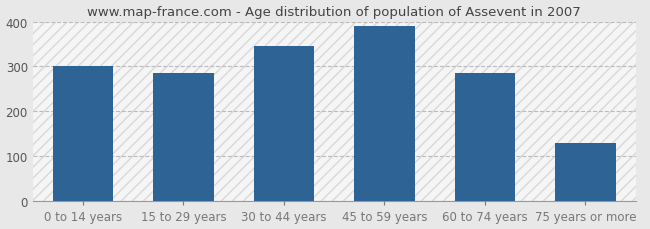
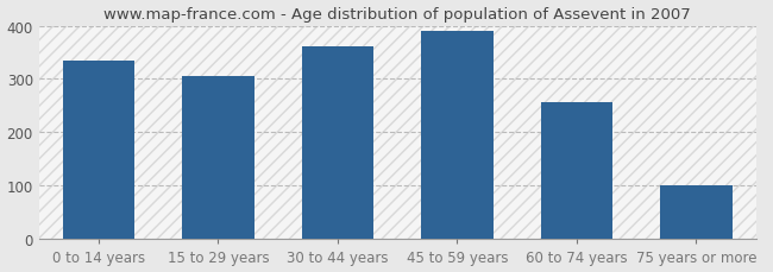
0 to 14 years: 300 -> 335
15 to 29 years: 285 -> 305
30 to 44 years: 345 -> 362
60 to 74 years: 285 -> 257
75 years or more: 130 -> 100
